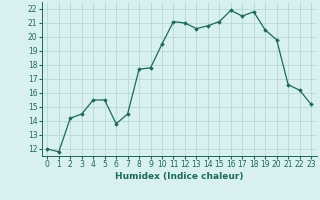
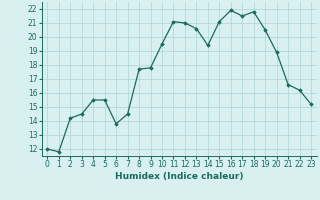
14: 20.8 -> 19.4
20: 19.8 -> 18.9
